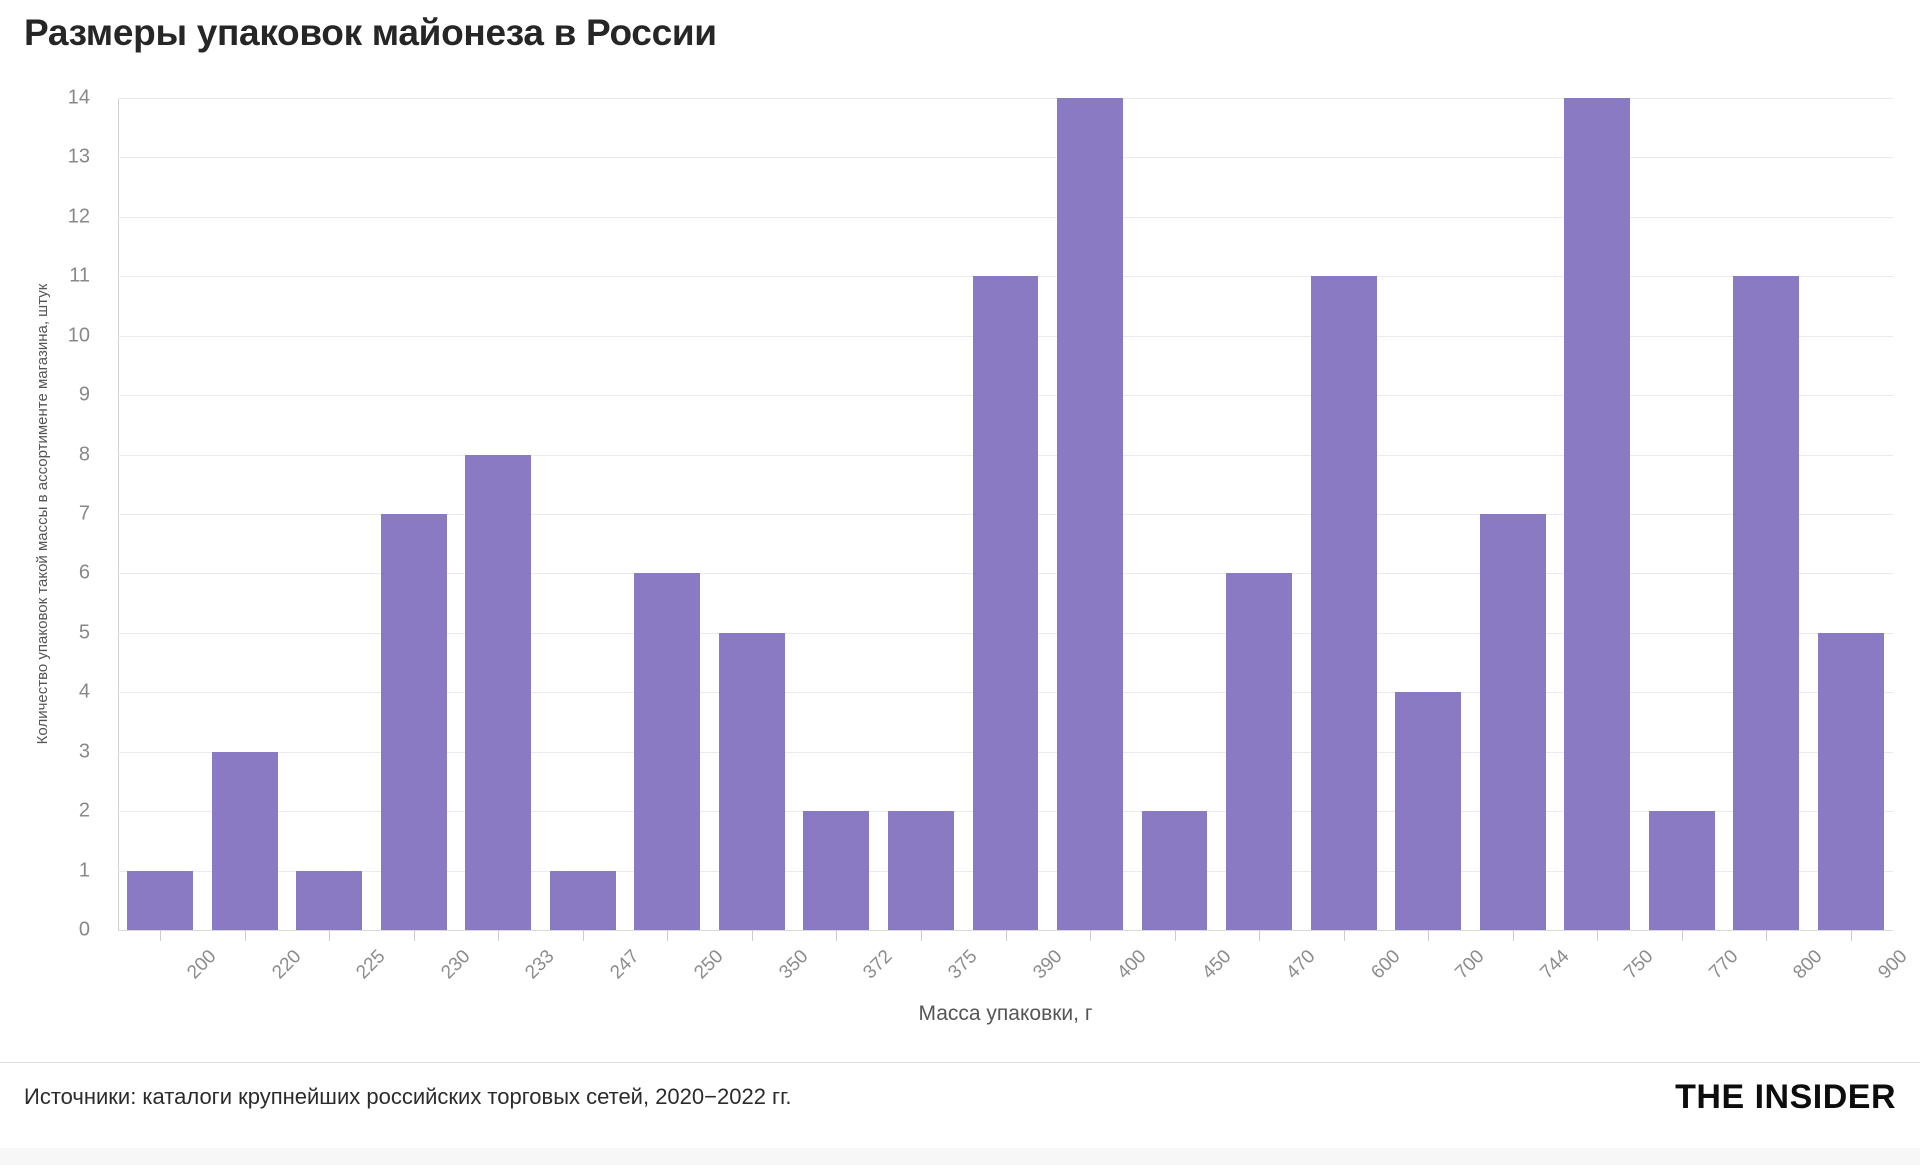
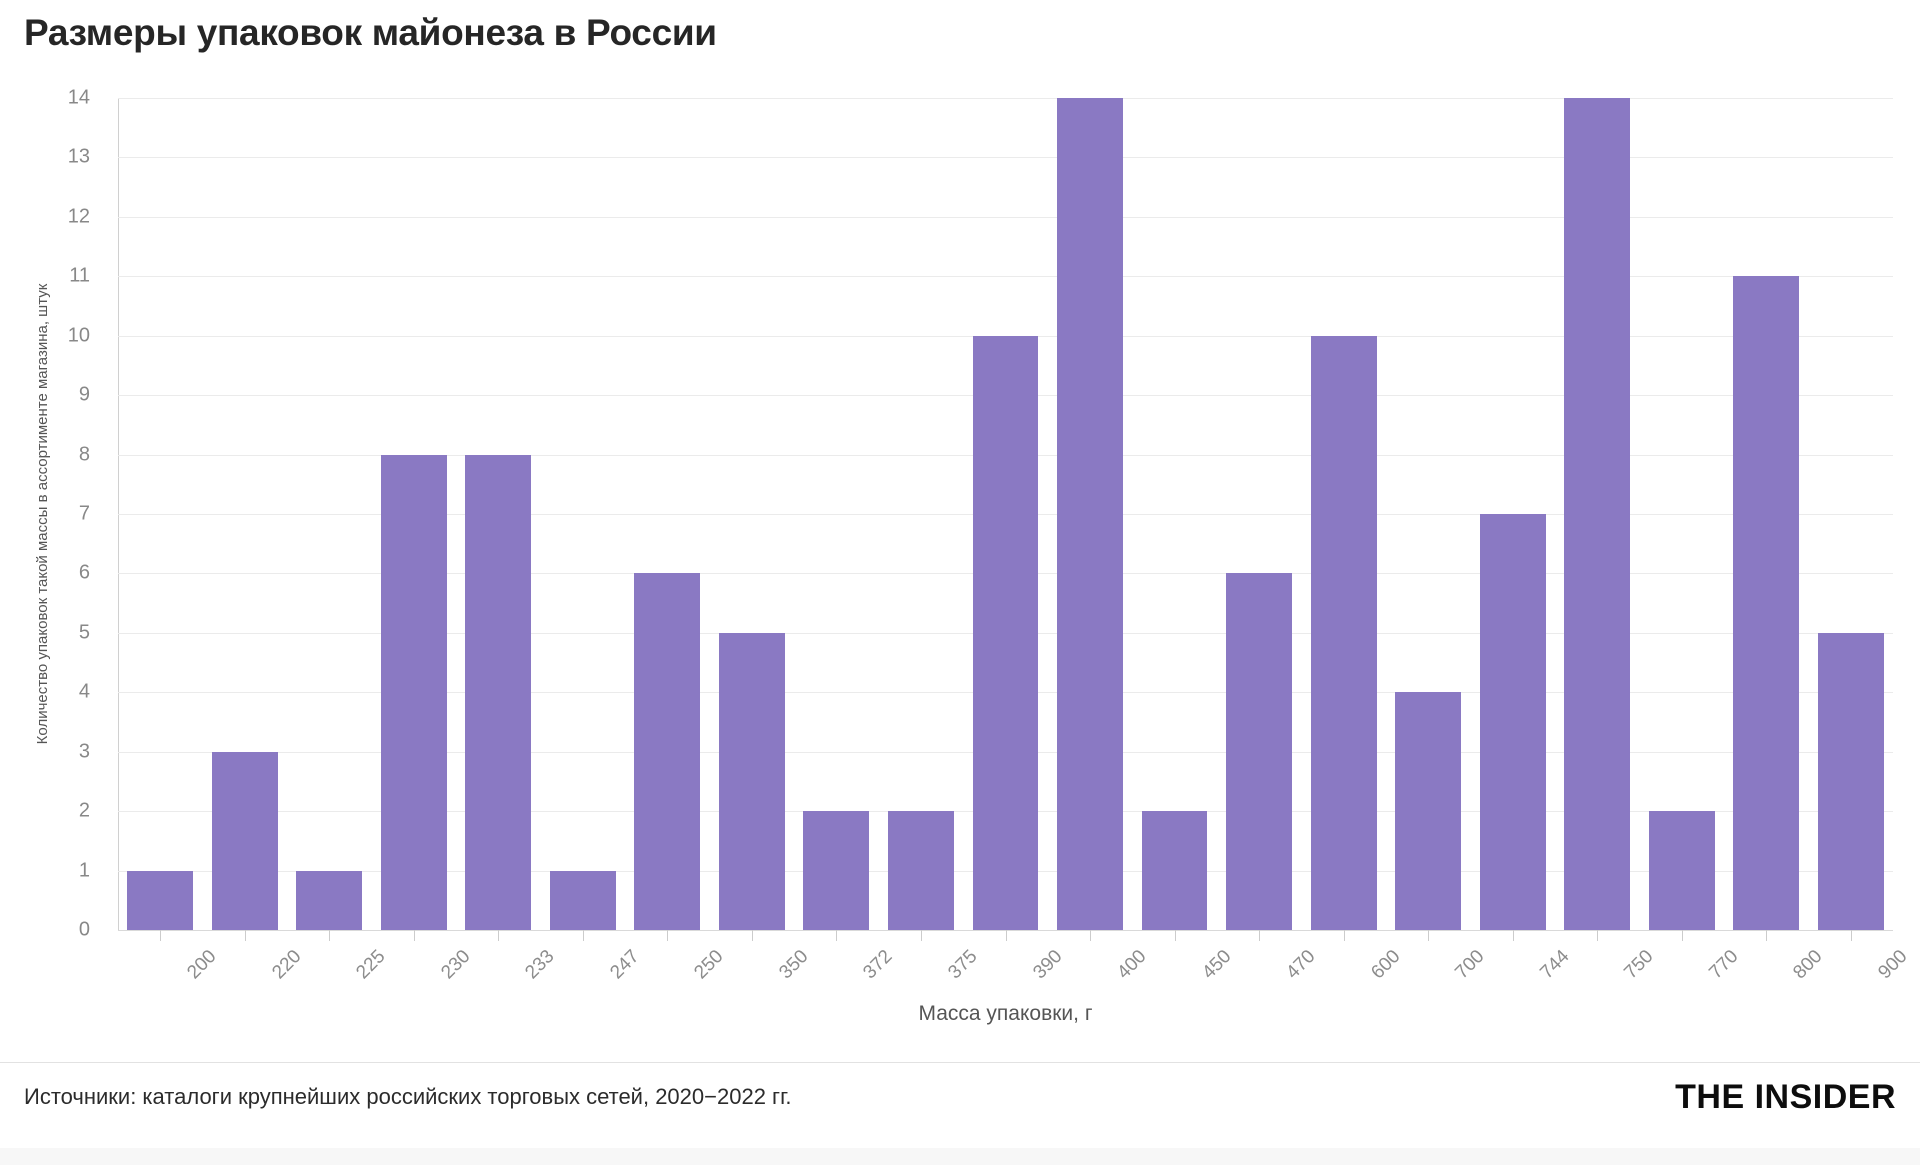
230: 7 -> 8
390: 11 -> 10
600: 11 -> 10
